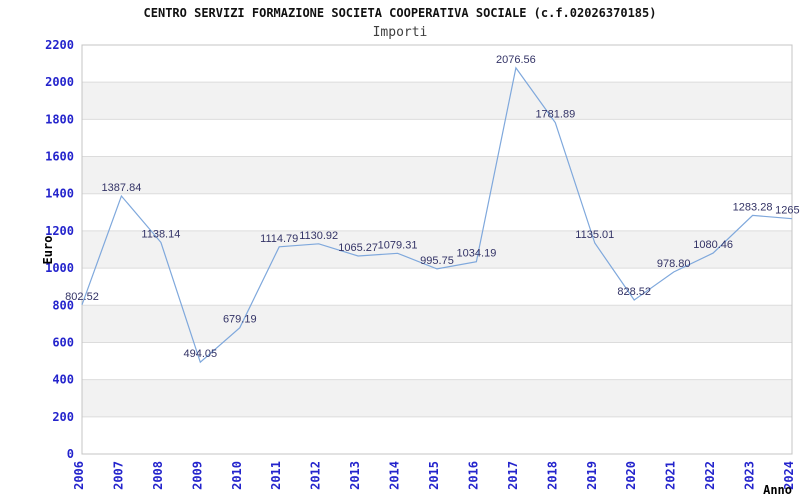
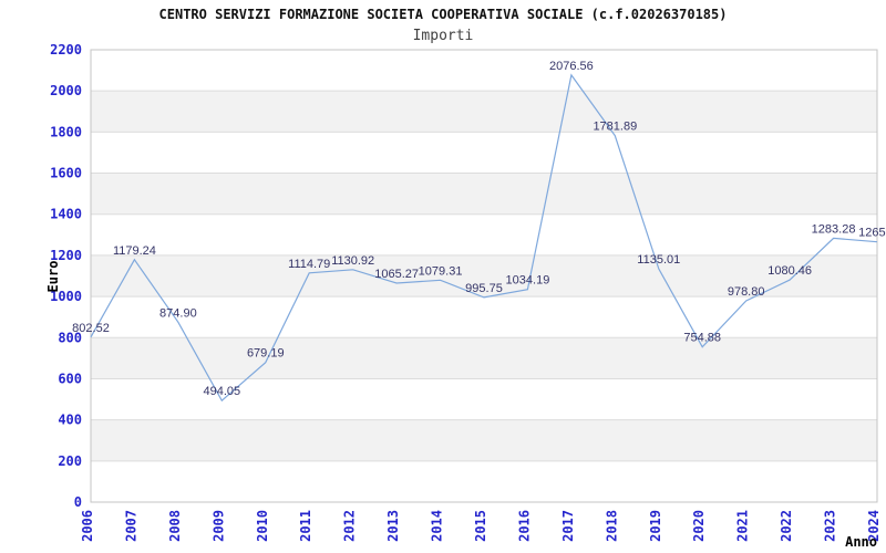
2007: 1387.84 -> 1179.24
2008: 1138.14 -> 874.90
2020: 828.52 -> 754.88
